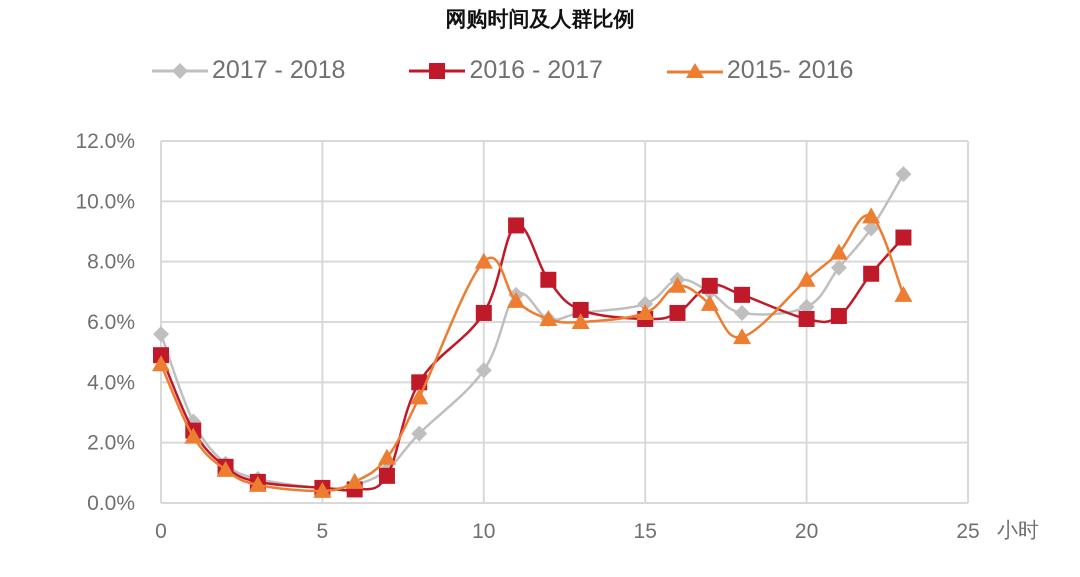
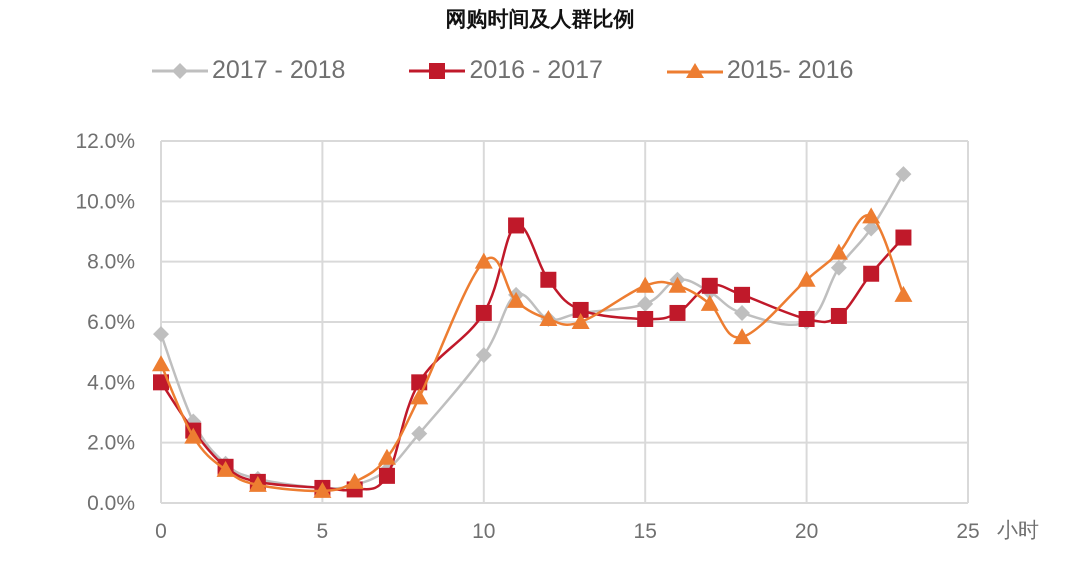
2016 - 2017/0: 4.9% -> 4.0%
2017 - 2018/10: 4.4% -> 4.9%
2015- 2016/15: 6.3% -> 7.2%
2017 - 2018/20: 6.5% -> 6.0%
